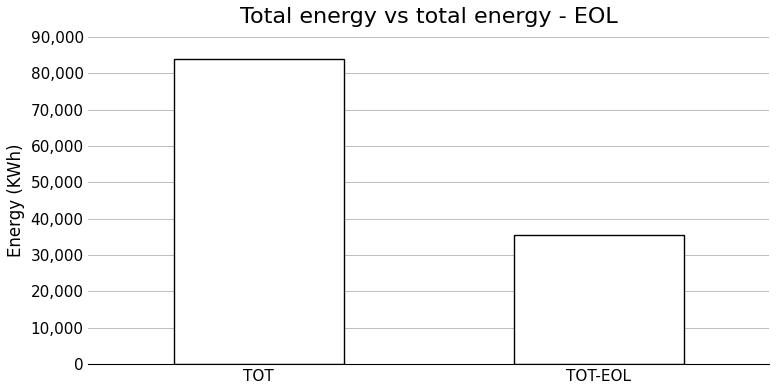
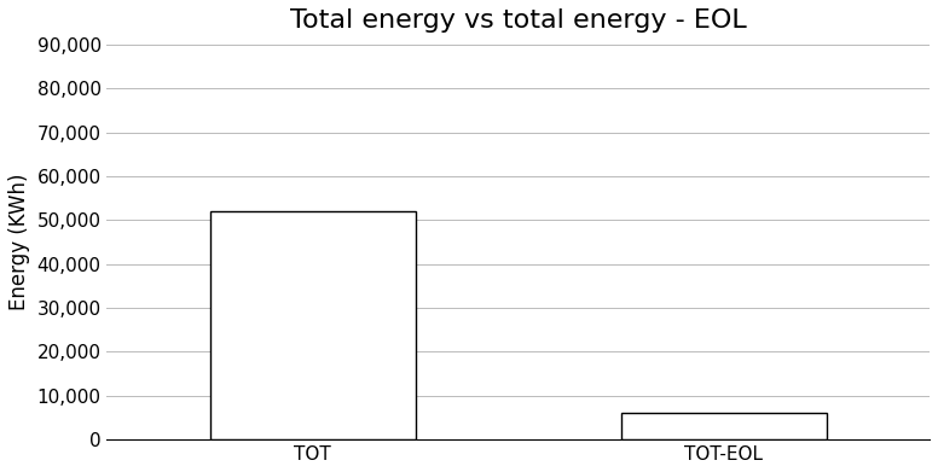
TOT: 84,000 -> 52,000
TOT-EOL: 35,500 -> 6,000
